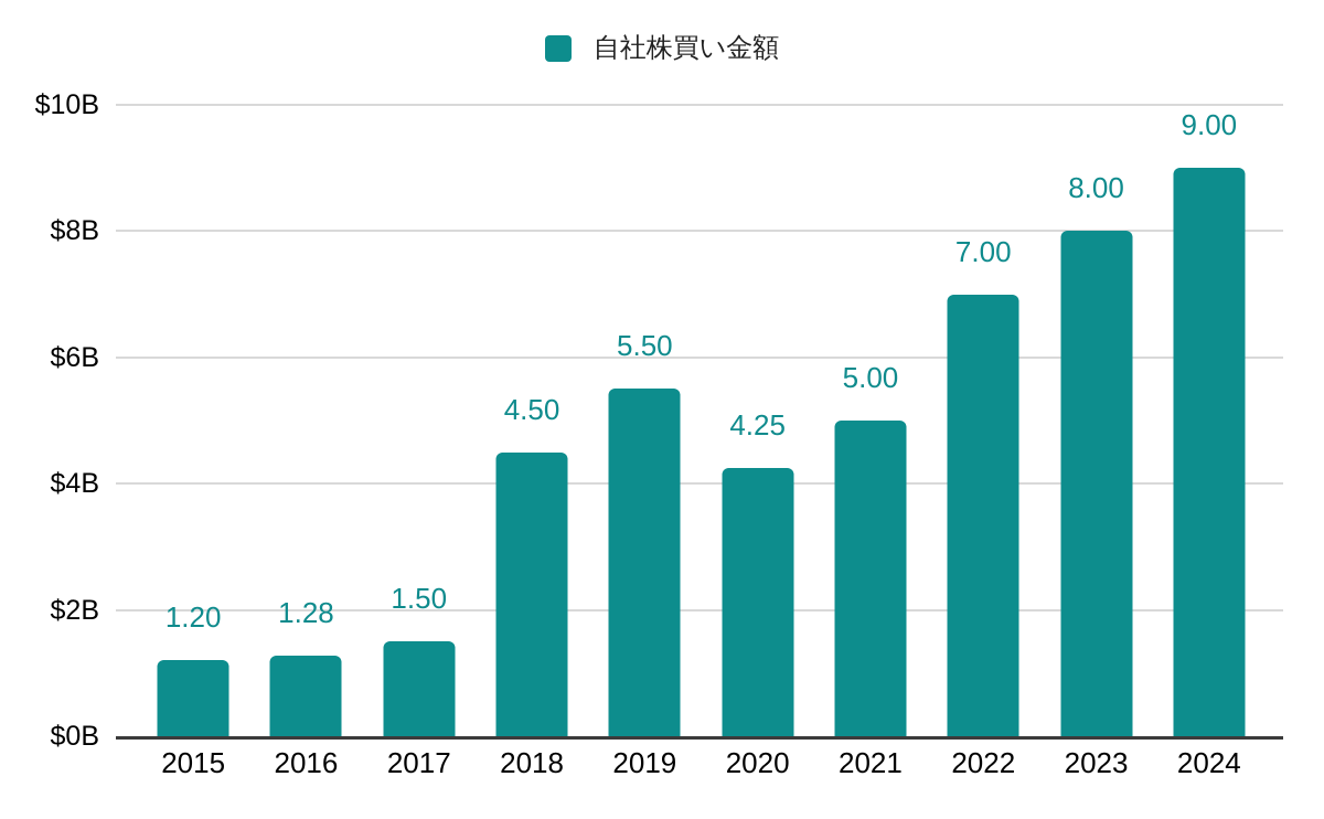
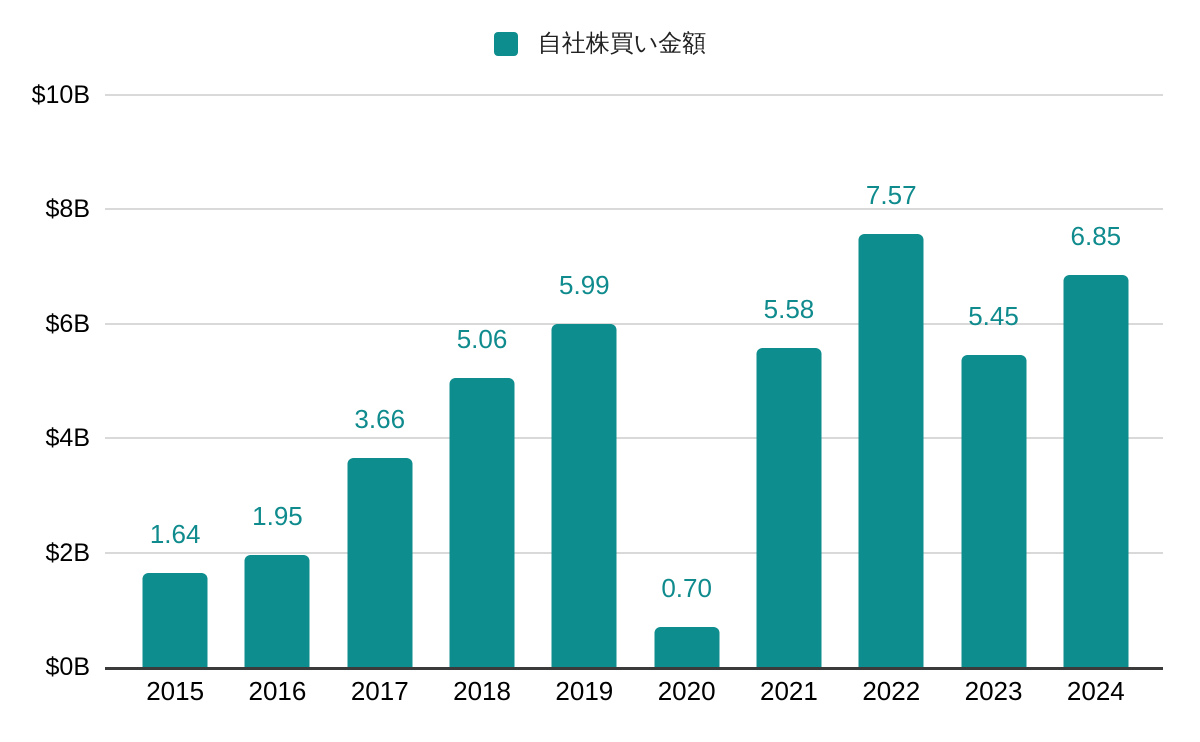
2015: 1.20 -> 1.64
2016: 1.28 -> 1.95
2017: 1.50 -> 3.66
2018: 4.50 -> 5.06
2019: 5.50 -> 5.99
2020: 4.25 -> 0.70
2021: 5.00 -> 5.58
2022: 7.00 -> 7.57
2023: 8.00 -> 5.45
2024: 9.00 -> 6.85
